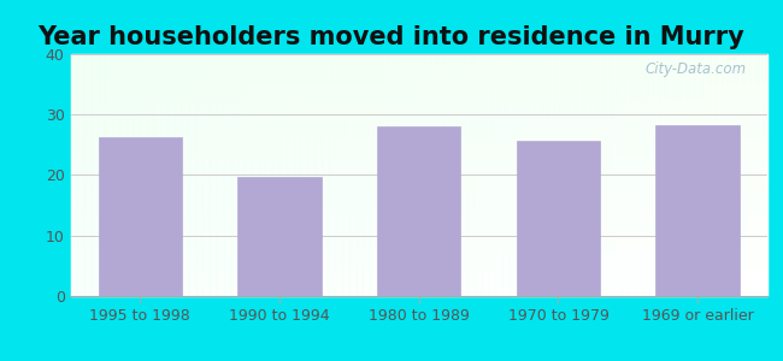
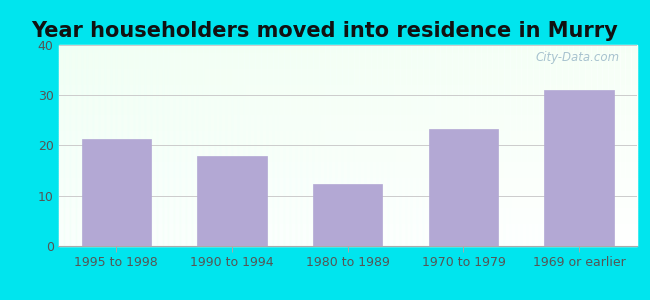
1995 to 1998: 26.2 -> 21.3
1990 to 1994: 19.8 -> 18.0
1980 to 1989: 28.0 -> 12.3
1970 to 1979: 25.6 -> 23.3
1969 or earlier: 28.2 -> 31.1
